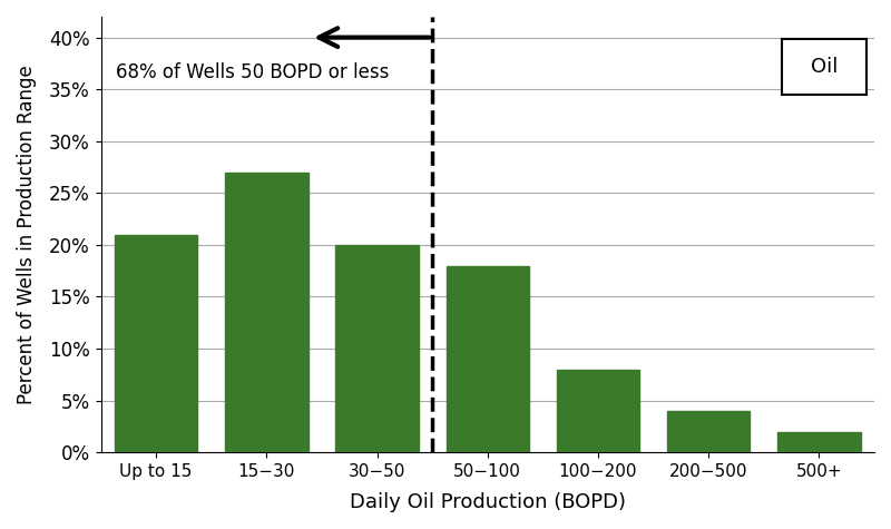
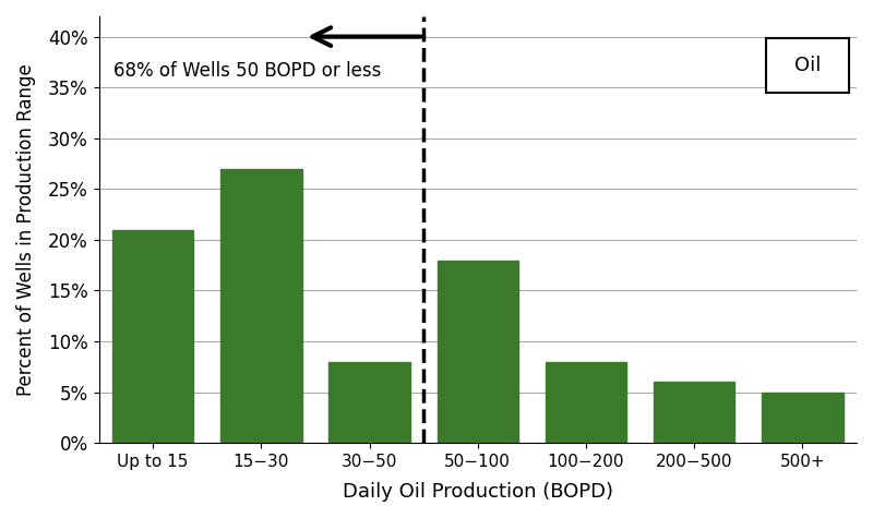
30−50: 20% -> 8%
200−500: 4% -> 6%
500+: 2% -> 5%
